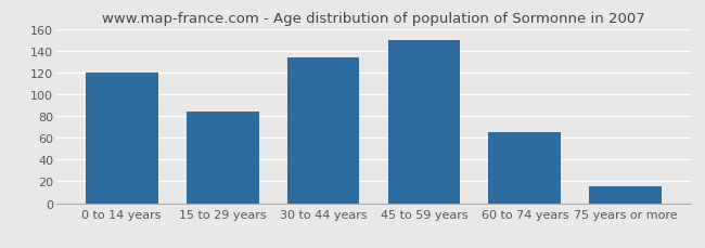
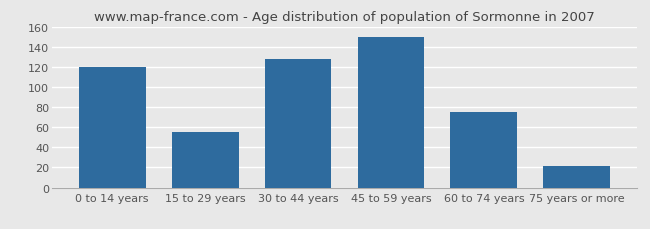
15 to 29 years: 84 -> 55
30 to 44 years: 134 -> 128
60 to 74 years: 65 -> 75
75 years or more: 16 -> 21
